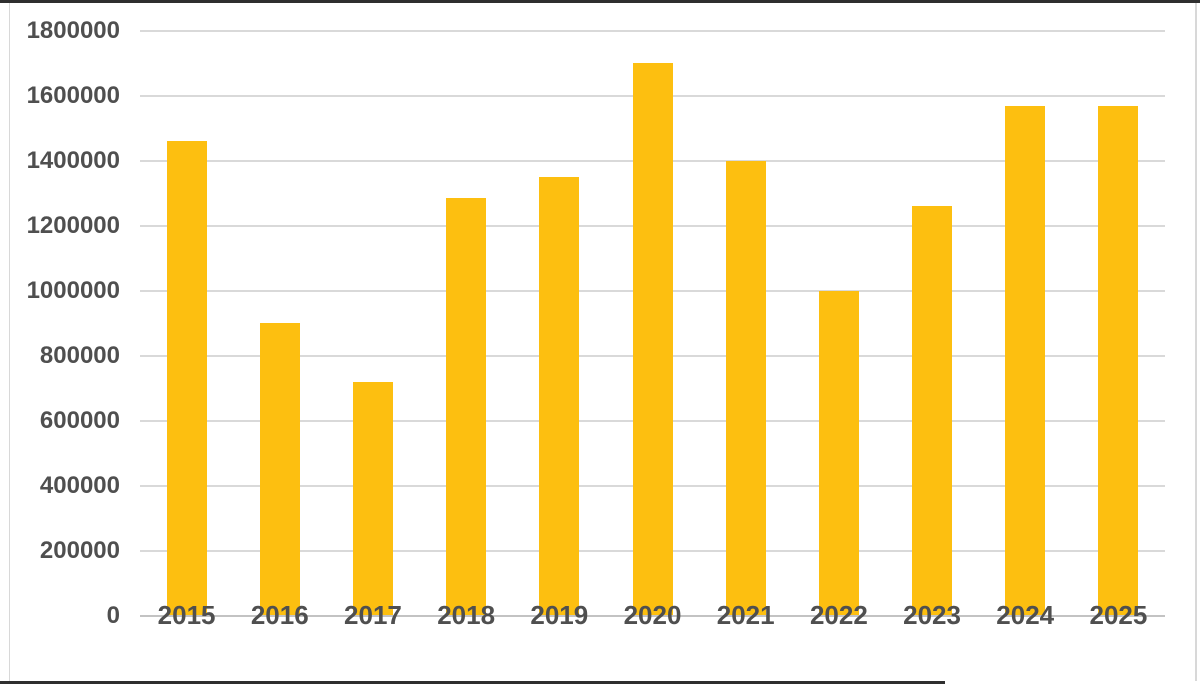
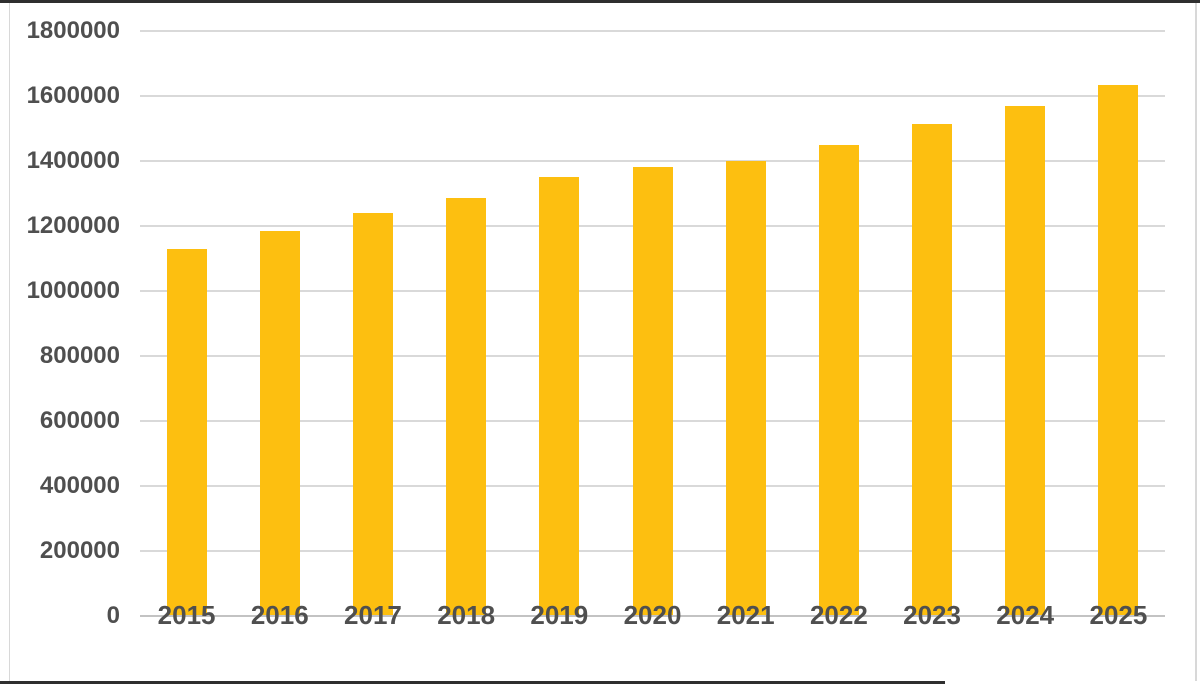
2015: 1460000 -> 1130000
2016: 900000 -> 1180000
2017: 720000 -> 1240000
2020: 1700000 -> 1380000
2022: 1000000 -> 1450000
2023: 1260000 -> 1520000
2025: 1570000 -> 1640000
